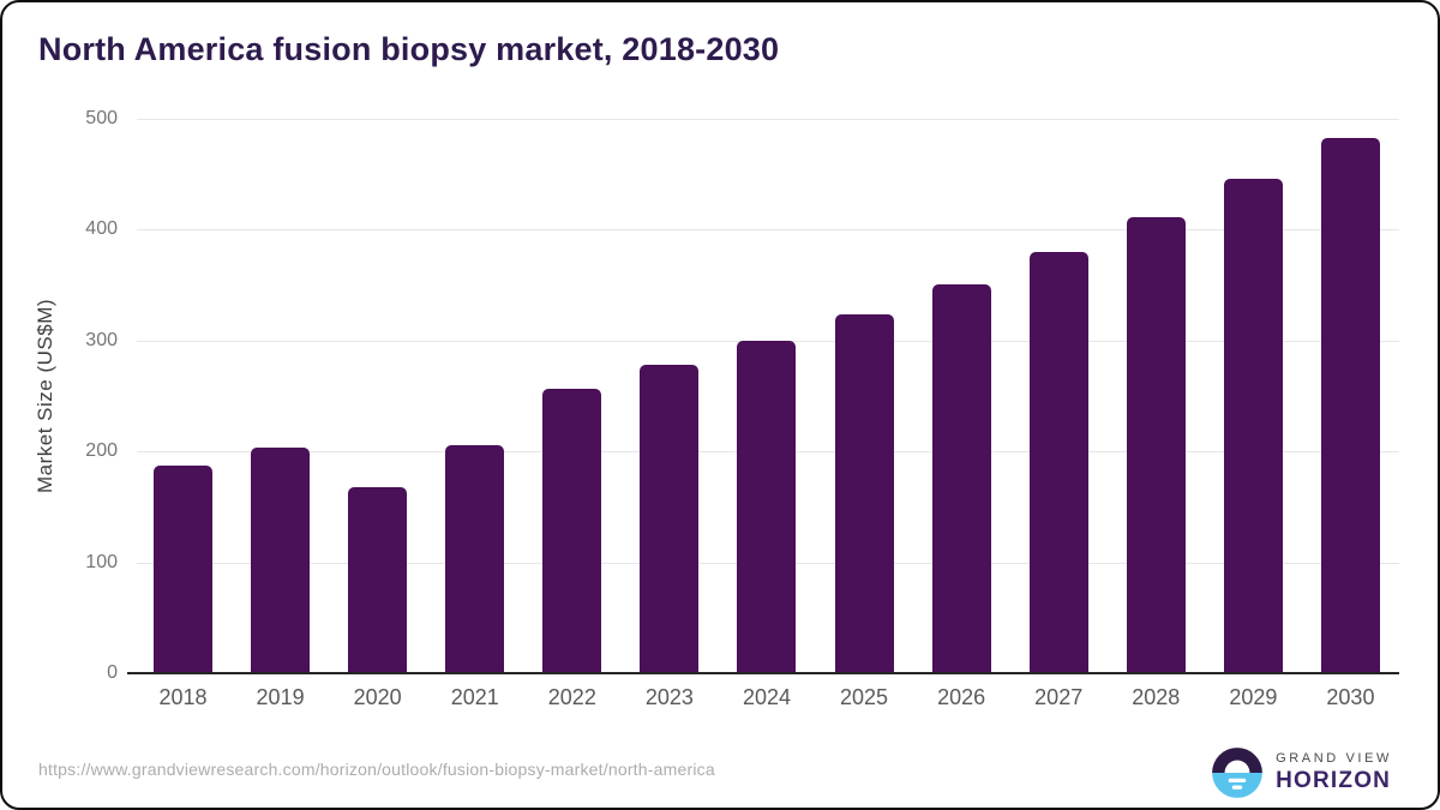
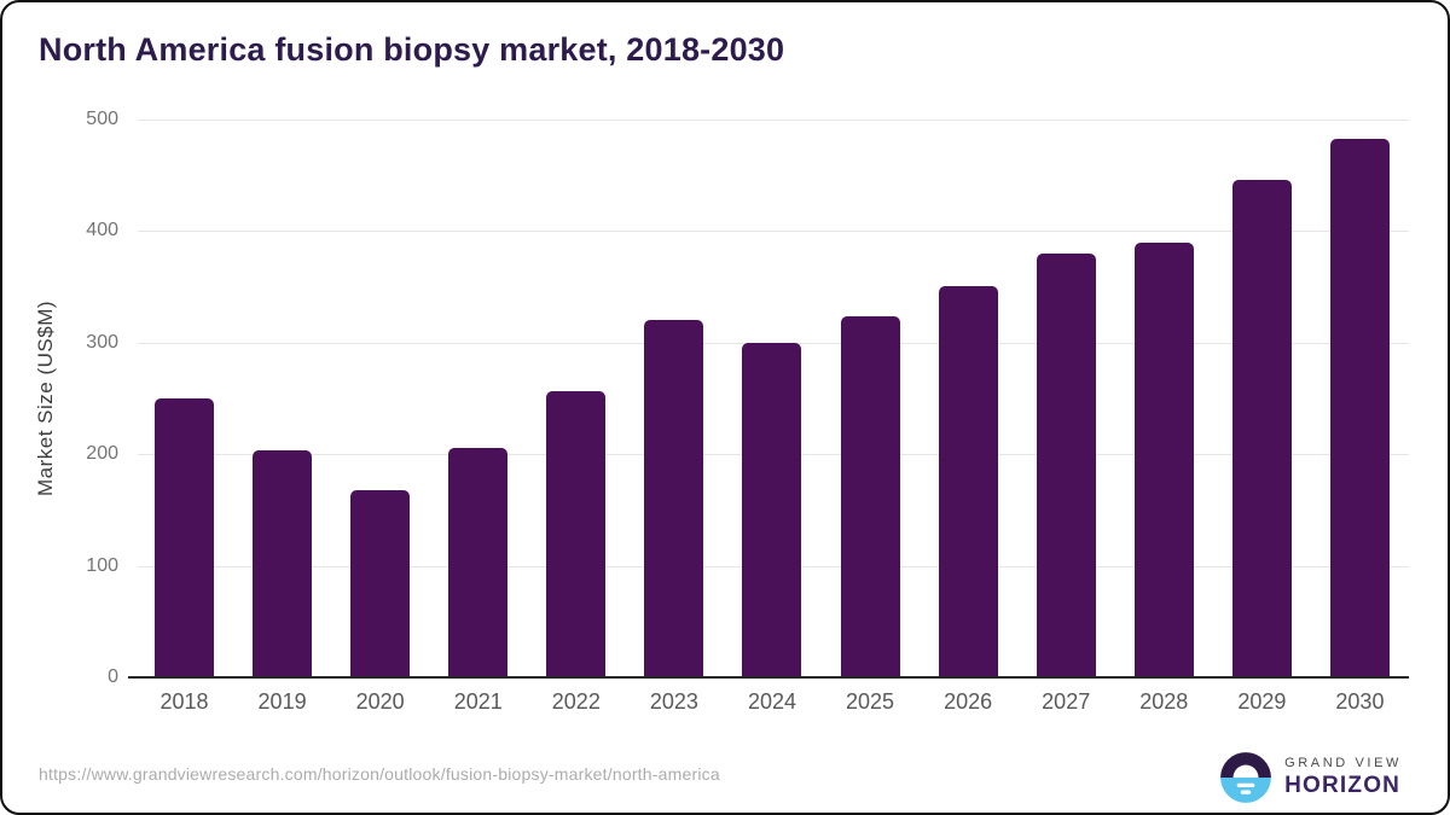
2018: 190 -> 250
2023: 280 -> 320
2028: 410 -> 390
